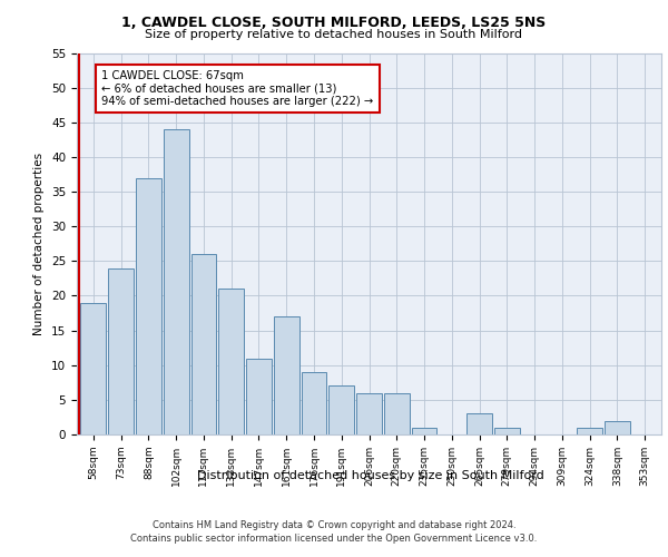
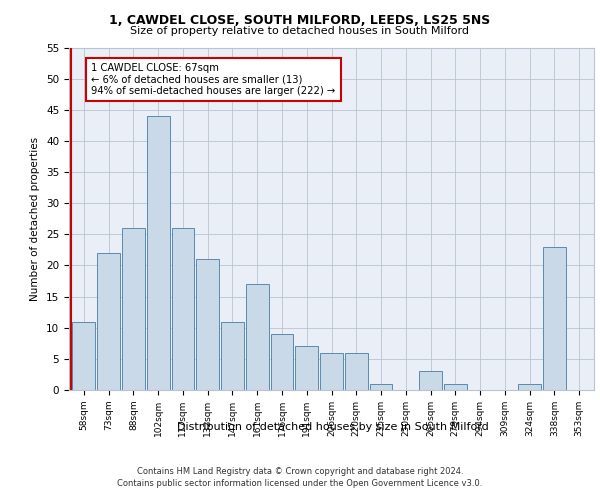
58sqm: 19 -> 11
73sqm: 24 -> 22
88sqm: 37 -> 26
338sqm: 2 -> 23
